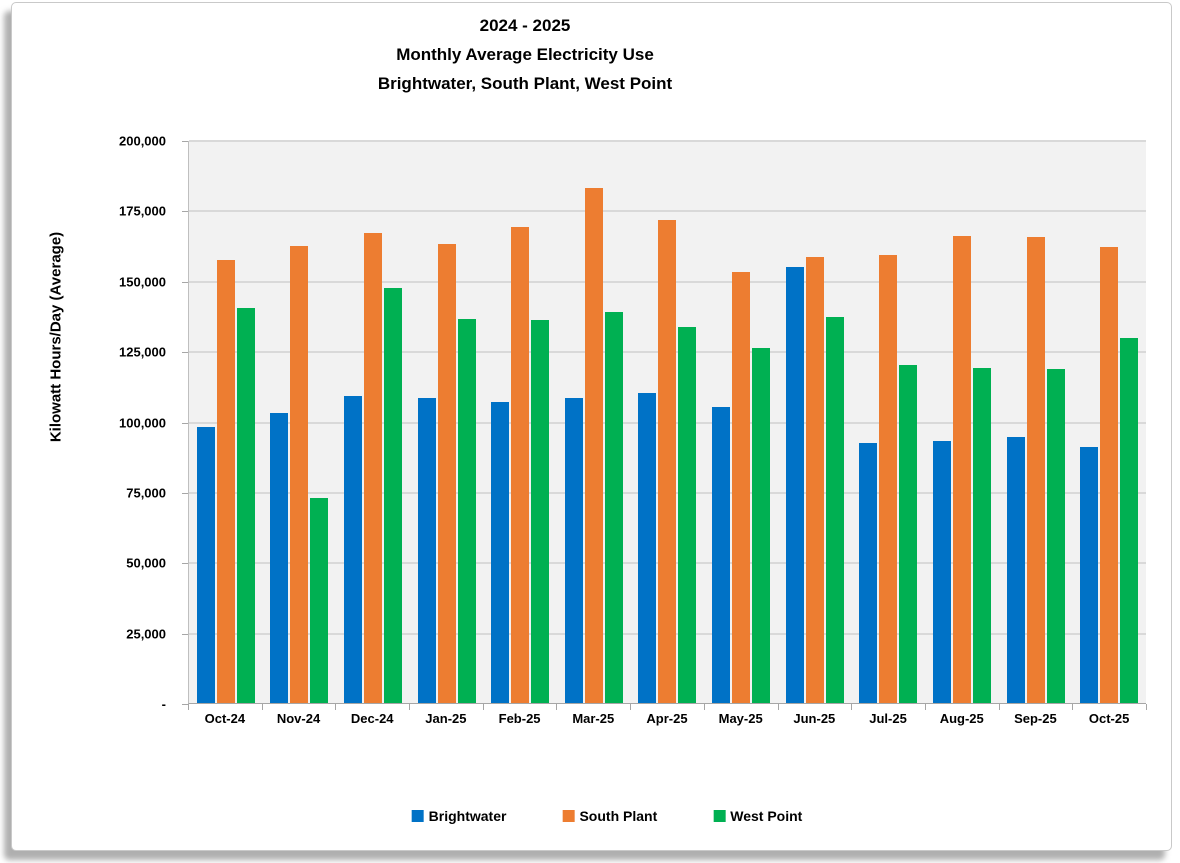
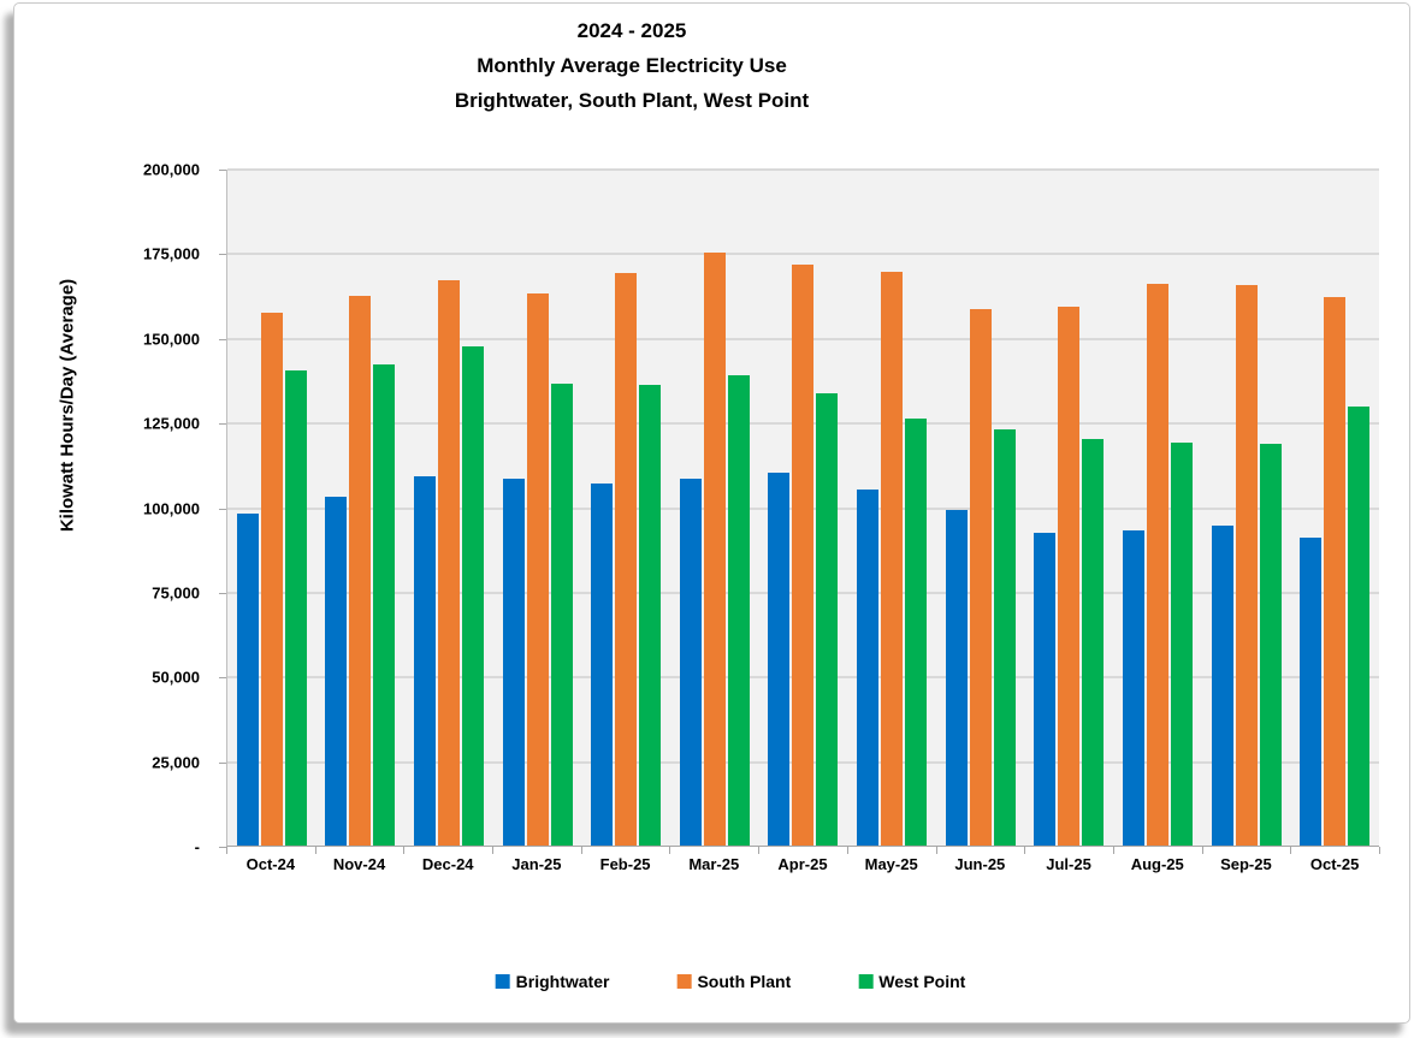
West Point/Nov-24: 73000 -> 142000
South Plant/Mar-25: 183000 -> 175000
South Plant/May-25: 153000 -> 170000
Brightwater/Jun-25: 155000 -> 99000
West Point/Jun-25: 137000 -> 123000
